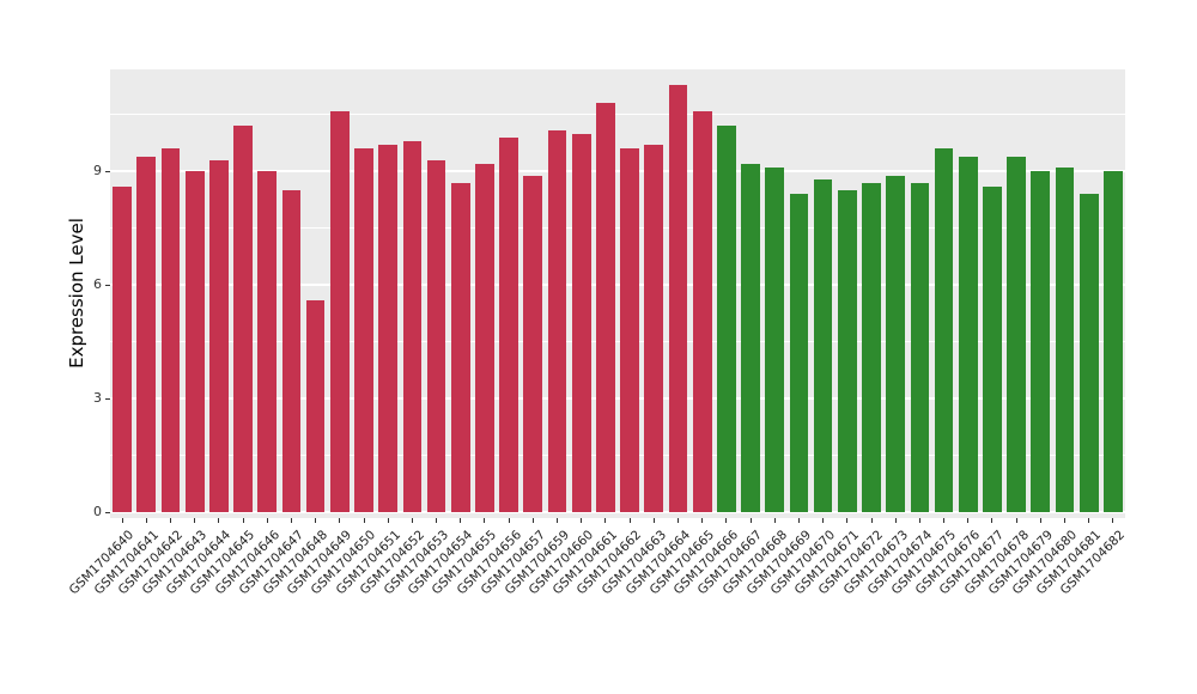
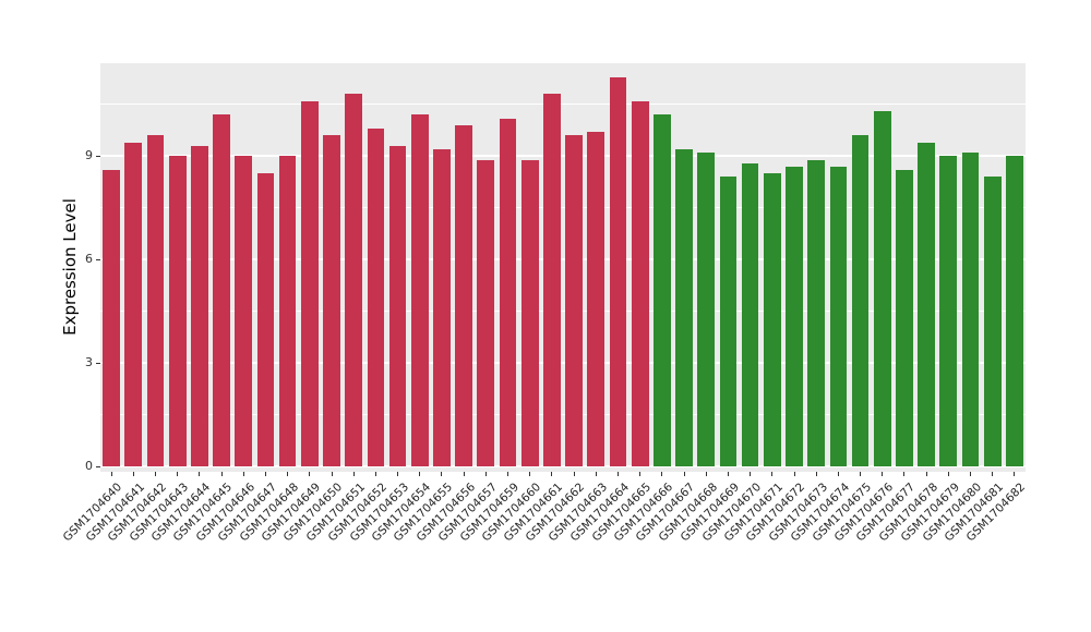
GSM1704648: 5.6 -> 9.0
GSM1704651: 9.7 -> 10.8
GSM1704654: 8.7 -> 10.2
GSM1704660: 10.0 -> 8.9
GSM1704676: 9.4 -> 10.3
